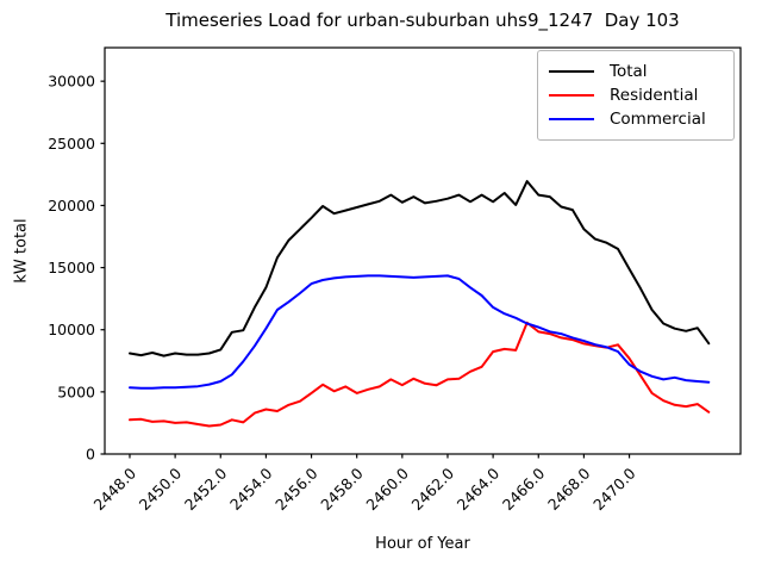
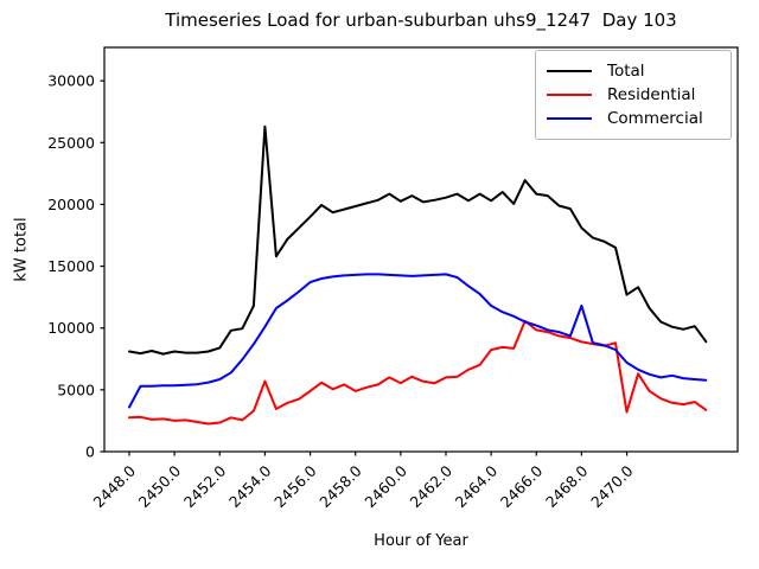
Commercial/2448.0: 5400 -> 3600
Total/2454.0: 13400 -> 26300
Residential/2454.0: 3600 -> 5700
Commercial/2468.0: 9100 -> 11800
Total/2470.0: 14900 -> 12700
Residential/2470.0: 7700 -> 3200
